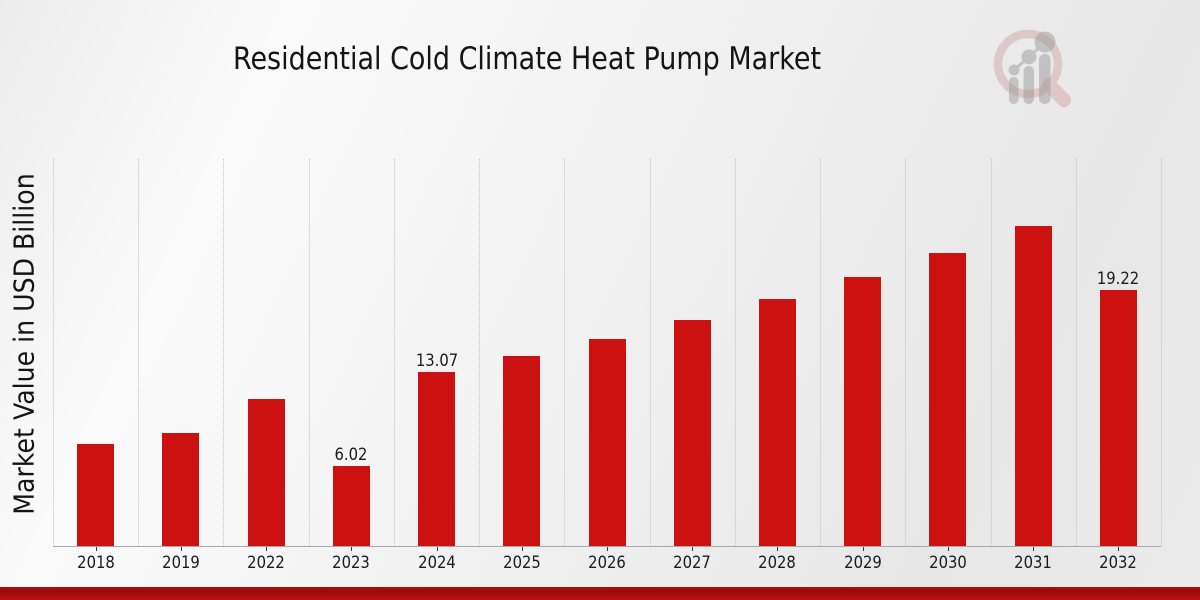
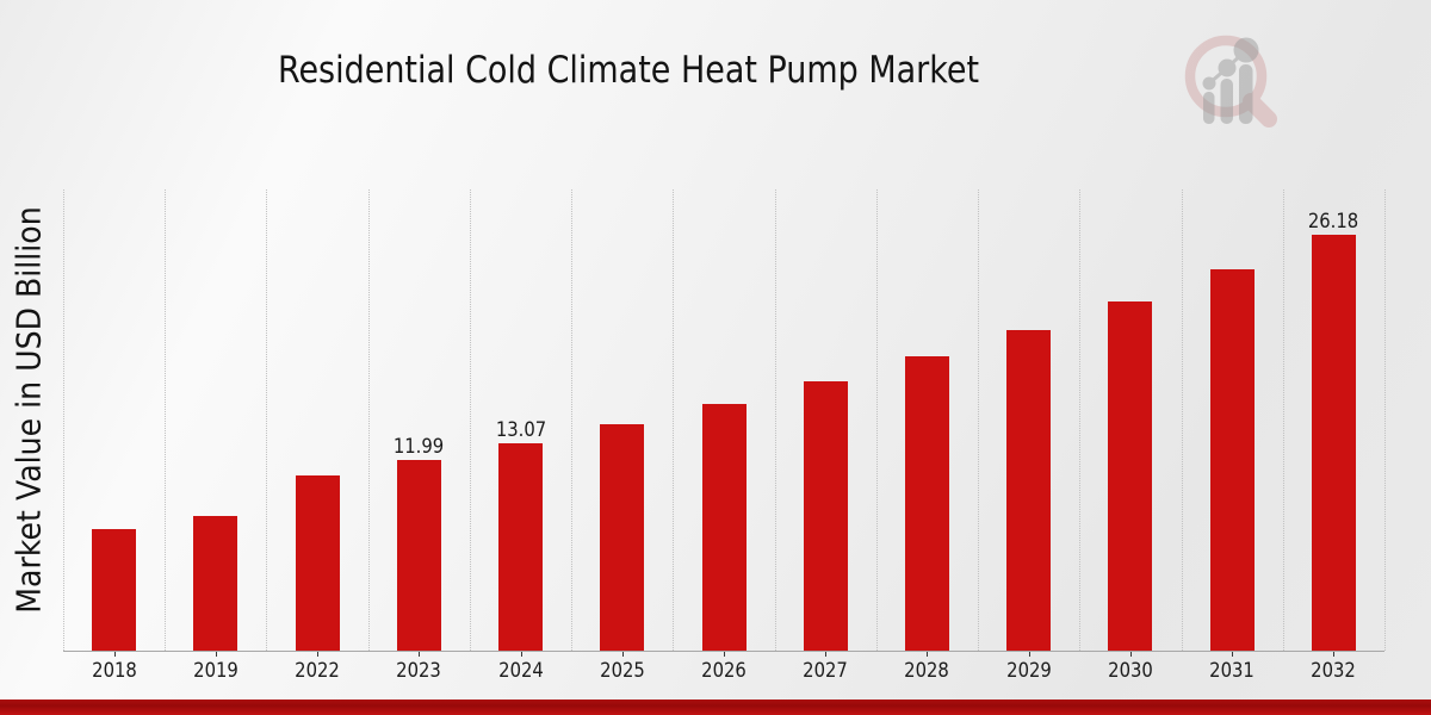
2023: 6.02 -> 11.99
2032: 19.22 -> 26.18
